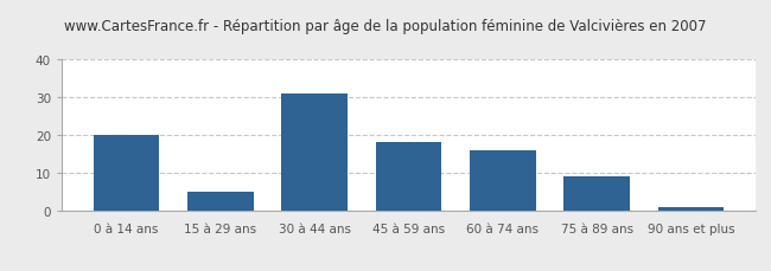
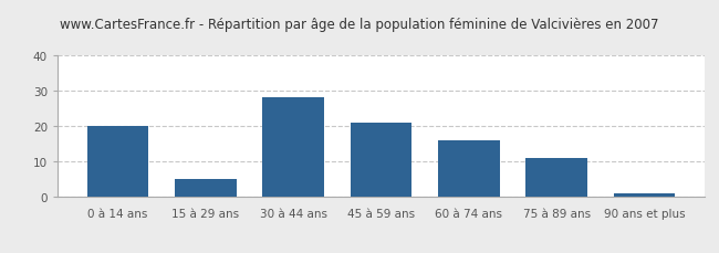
30 à 44 ans: 31 -> 28
45 à 59 ans: 18 -> 21
75 à 89 ans: 9 -> 11
